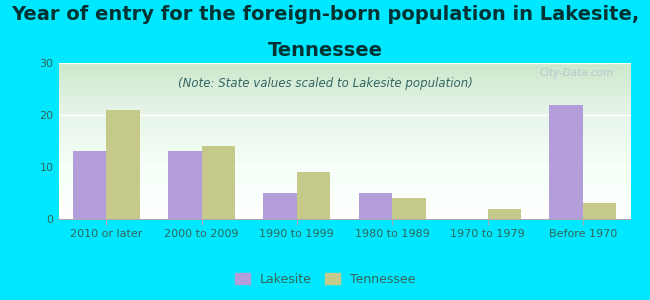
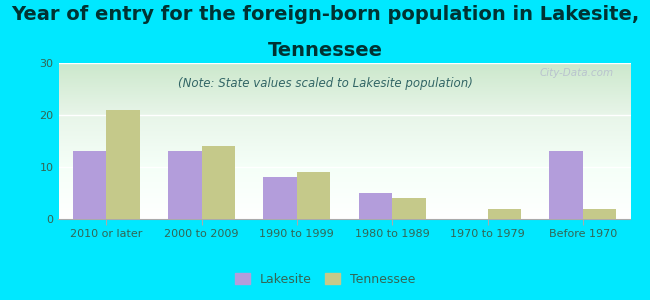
Lakesite/1990 to 1999: 5 -> 8
Lakesite/Before 1970: 22 -> 13
Tennessee/Before 1970: 3 -> 2
